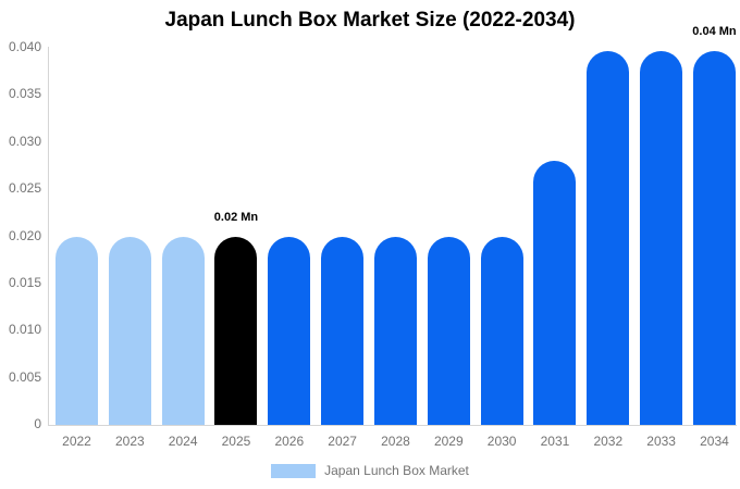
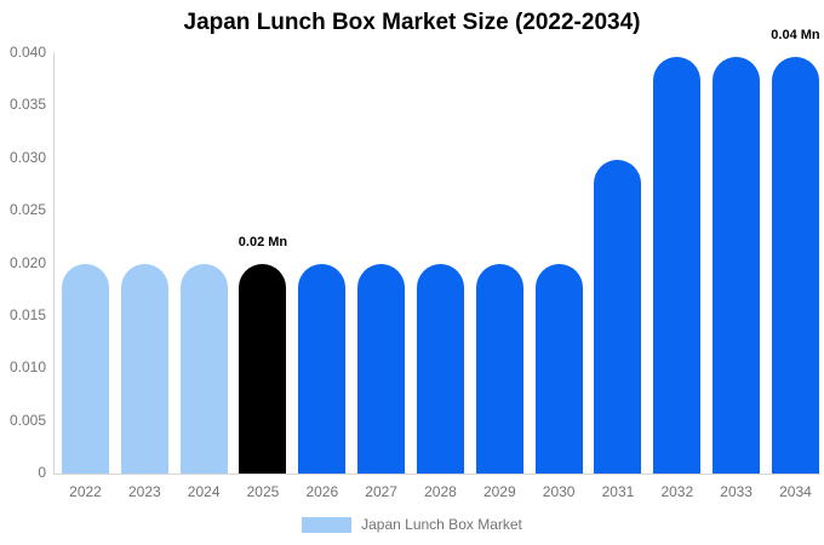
2031: 0.028 -> 0.030
